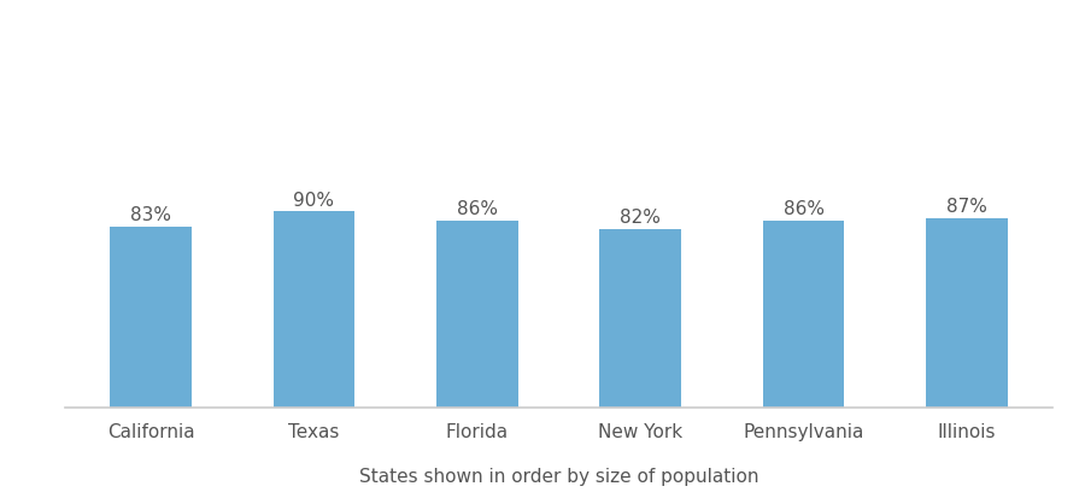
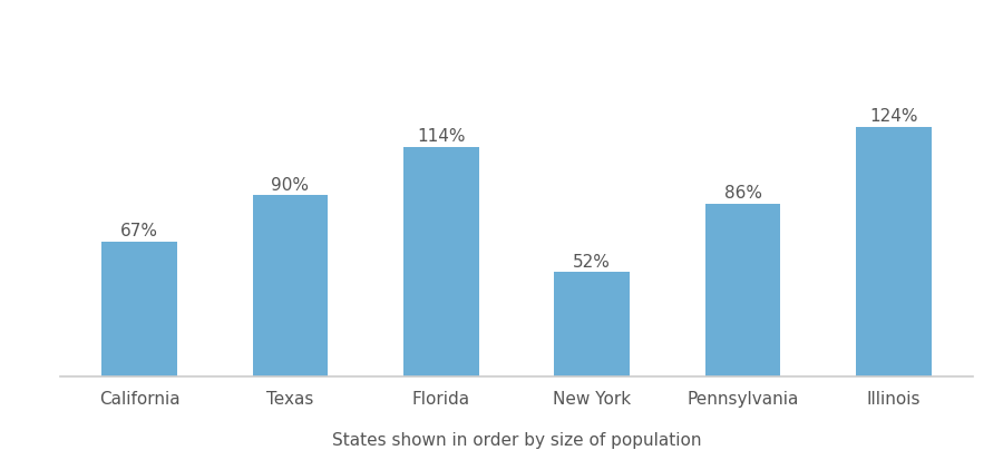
California: 83% -> 67%
Florida: 86% -> 114%
New York: 82% -> 52%
Illinois: 87% -> 124%
